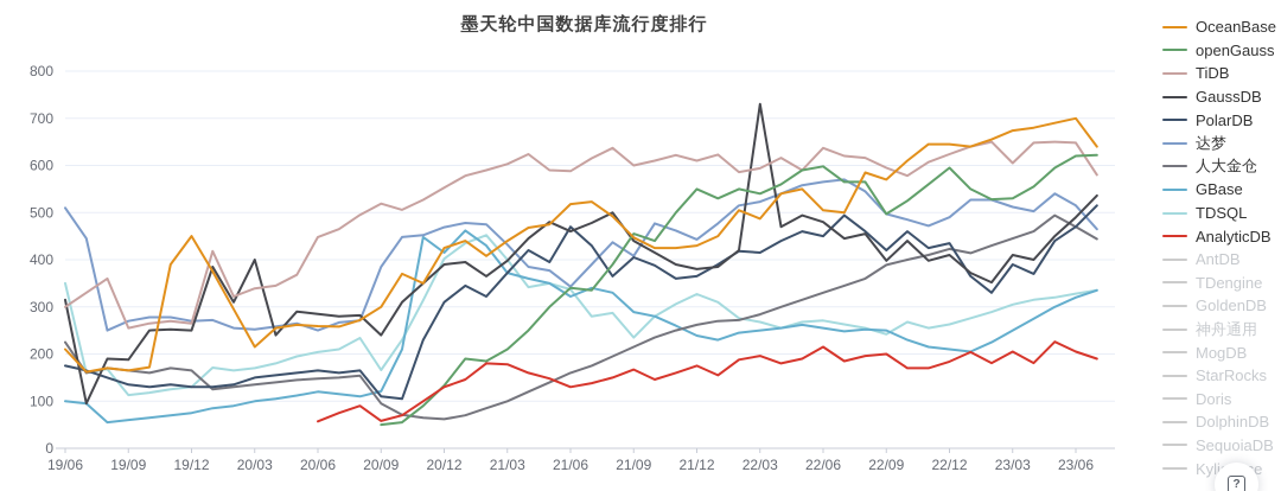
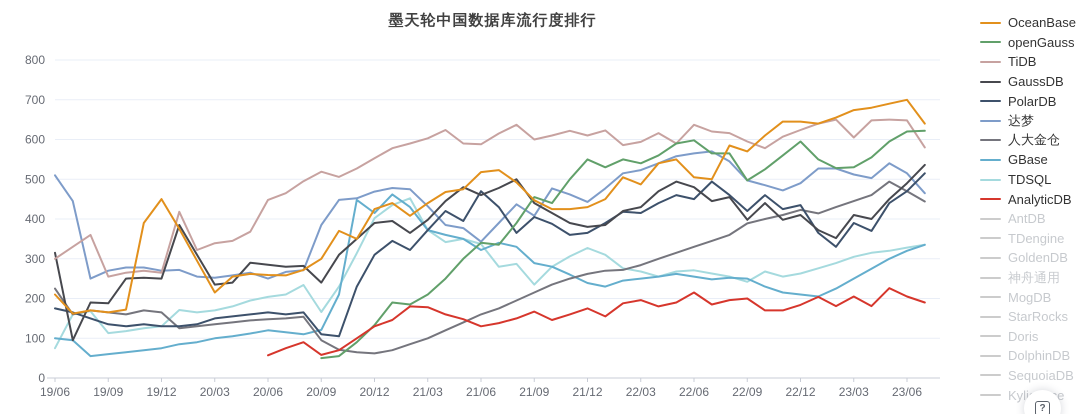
TDSQL/19/06: 350 -> 80
GaussDB/20/03: 400 -> 240
TDSQL/21/03: 400 -> 370
GaussDB/22/03: 730 -> 430
